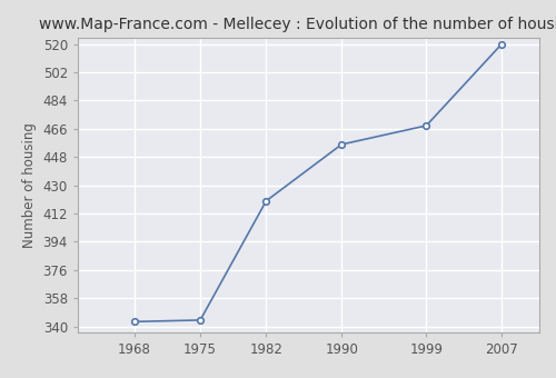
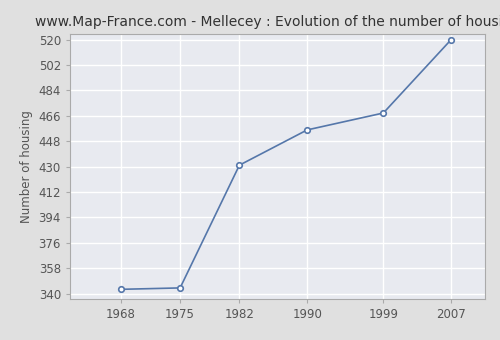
1982: 420 -> 431
